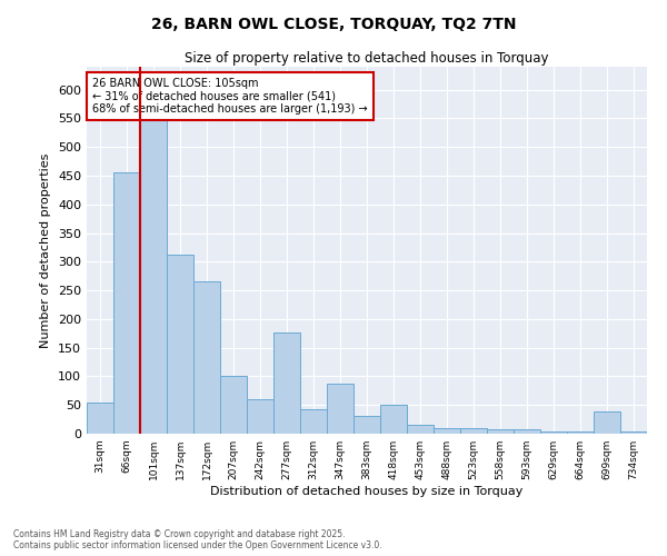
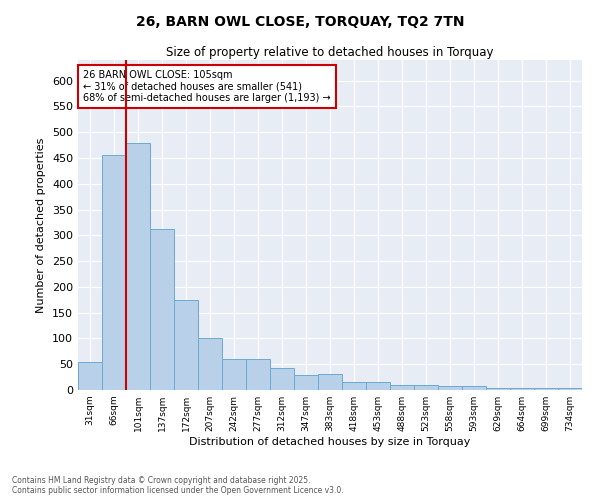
101sqm: 550 -> 480
172sqm: 266 -> 175
277sqm: 176 -> 60
347sqm: 88 -> 30
418sqm: 50 -> 15
699sqm: 38 -> 3
